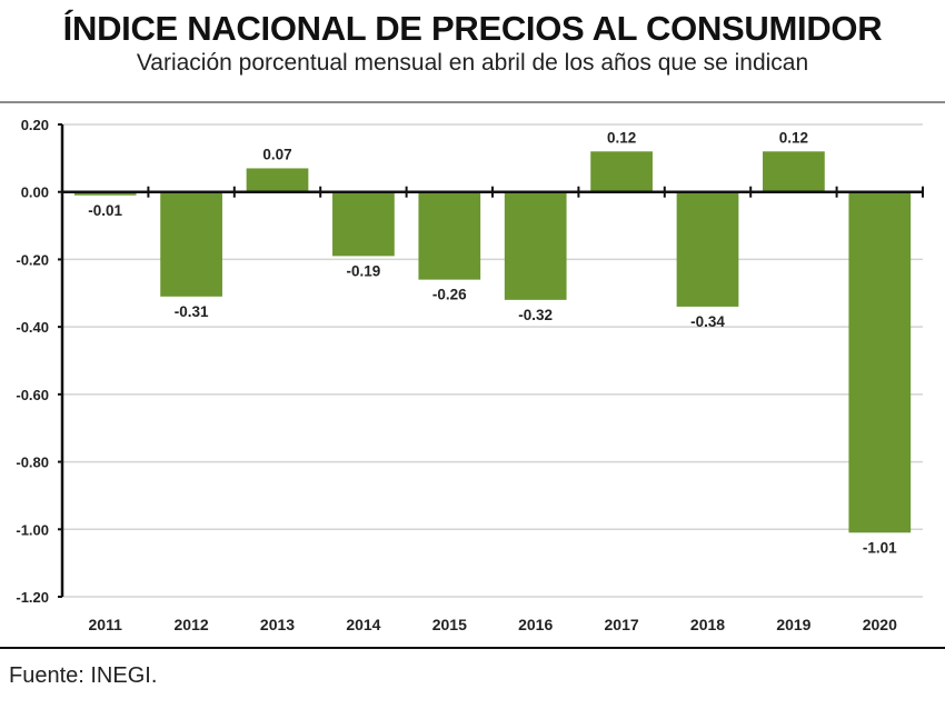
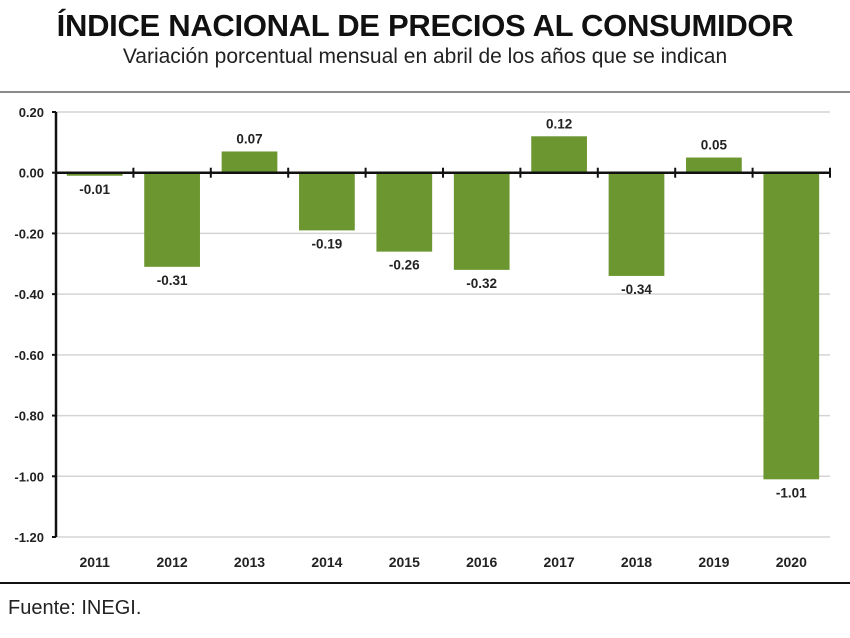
2019: 0.12 -> 0.05
